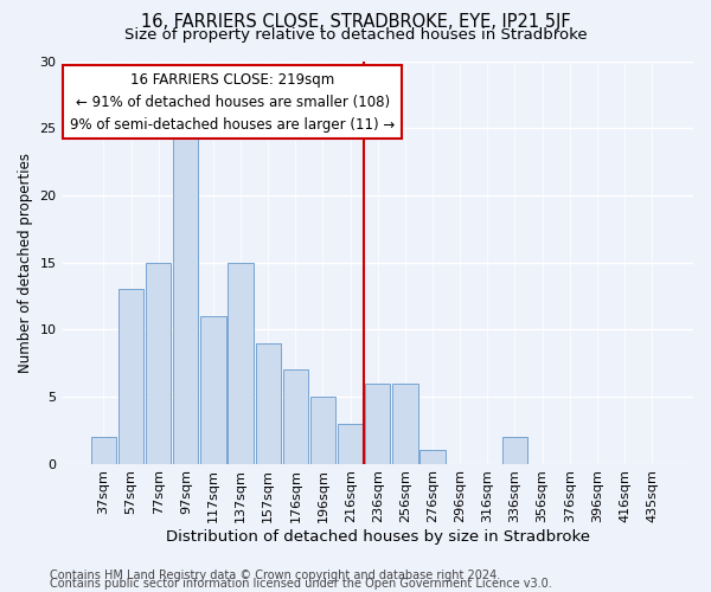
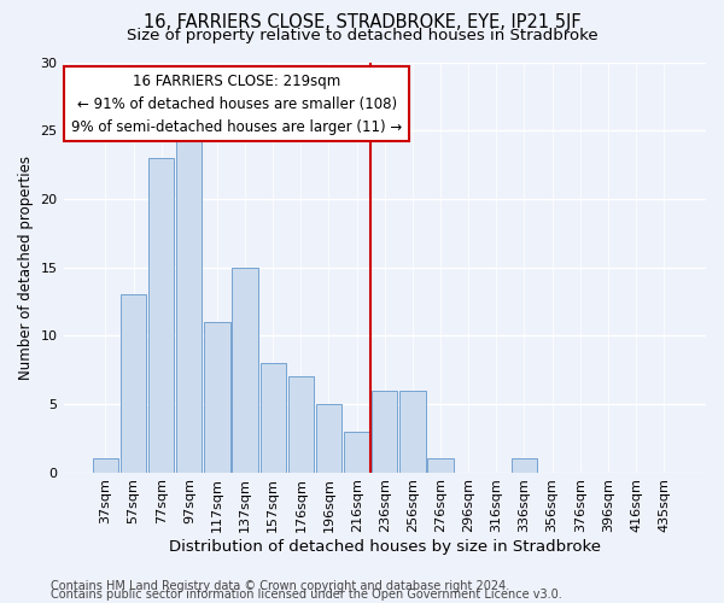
37sqm: 2 -> 1
77sqm: 15 -> 23
157sqm: 9 -> 8
336sqm: 2 -> 1
